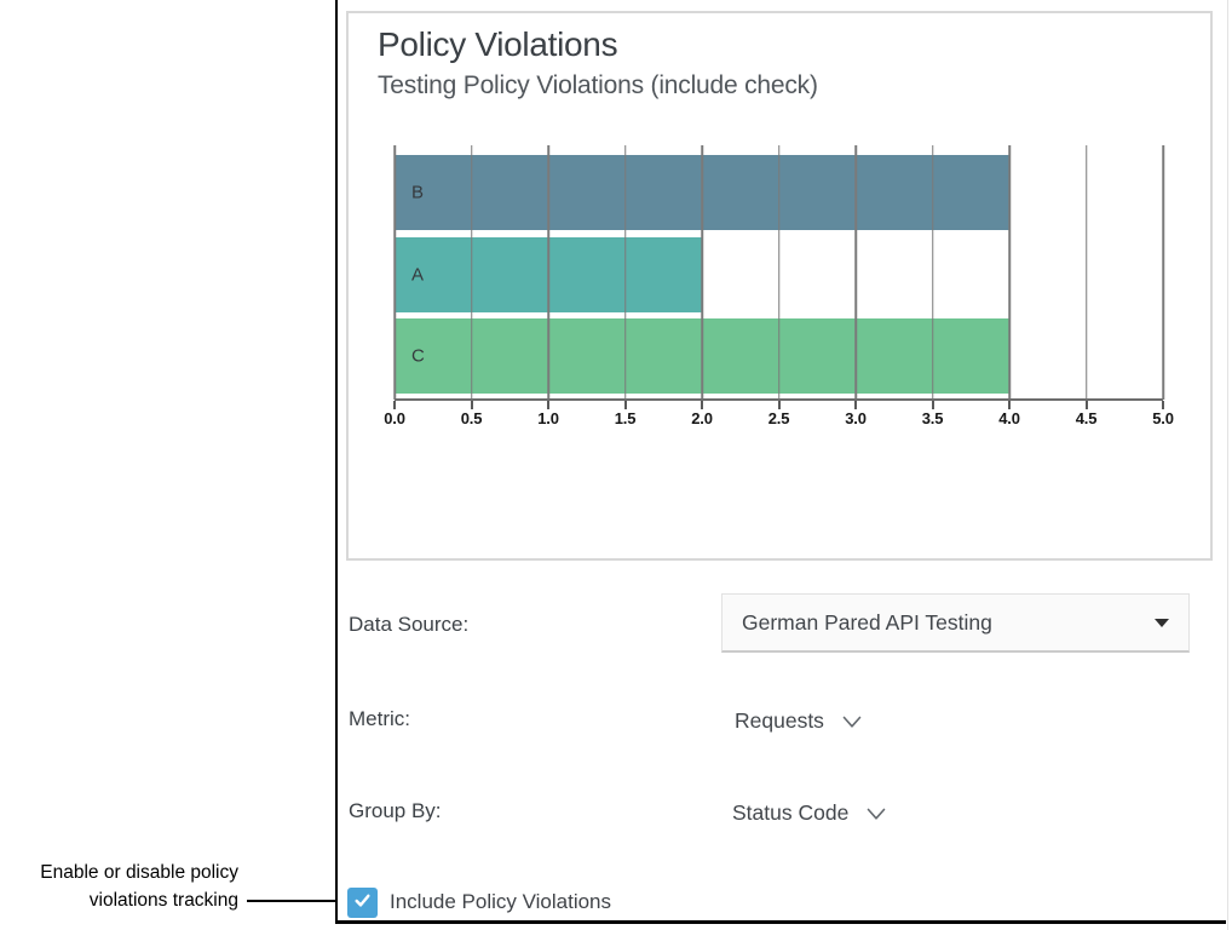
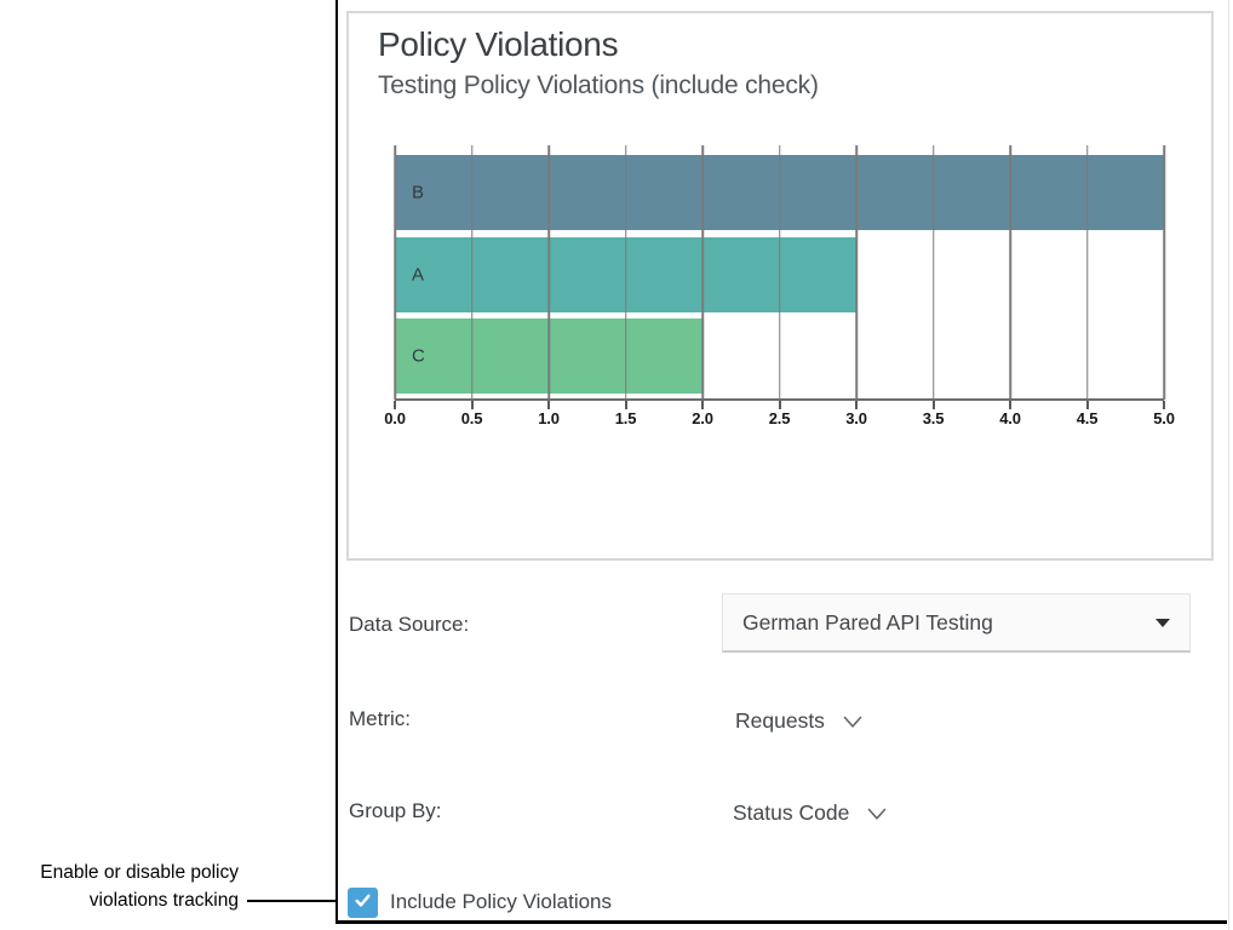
B: 4 -> 5
A: 2 -> 3
C: 4 -> 2
